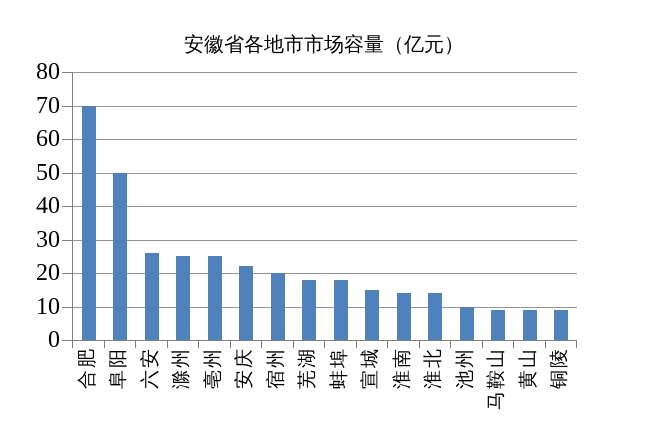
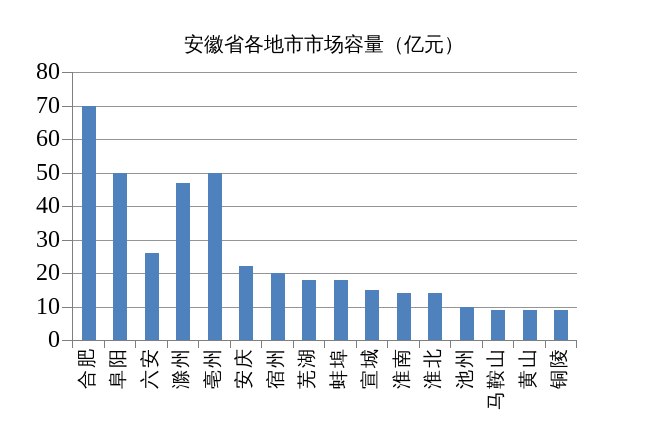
滁州: 25 -> 47
亳州: 25 -> 50
